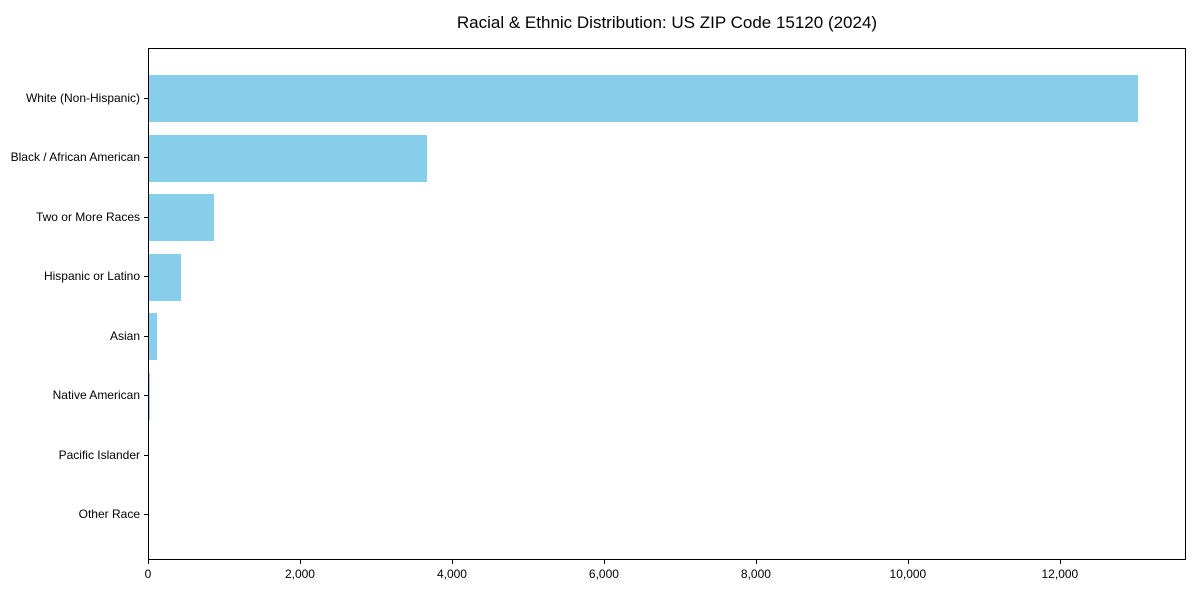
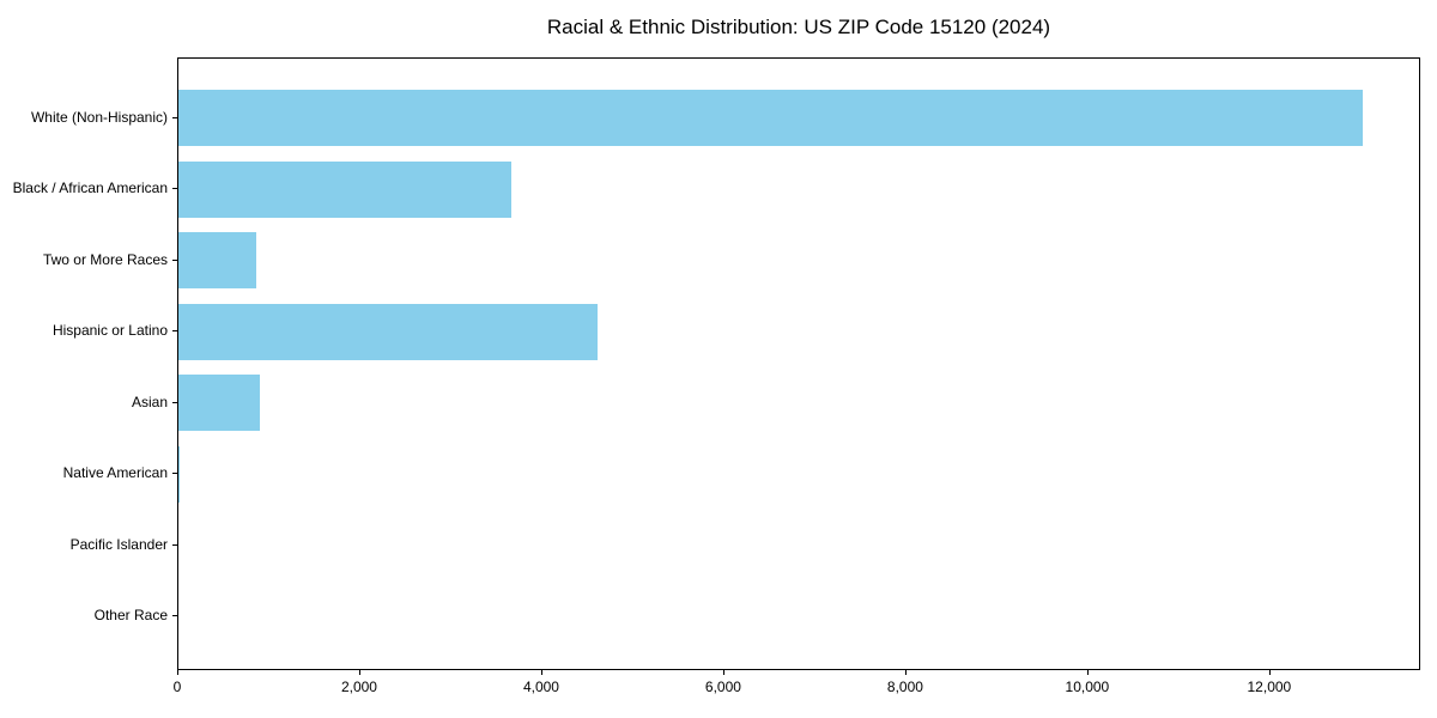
Hispanic or Latino: 400 -> 4600
Asian: 100 -> 900
